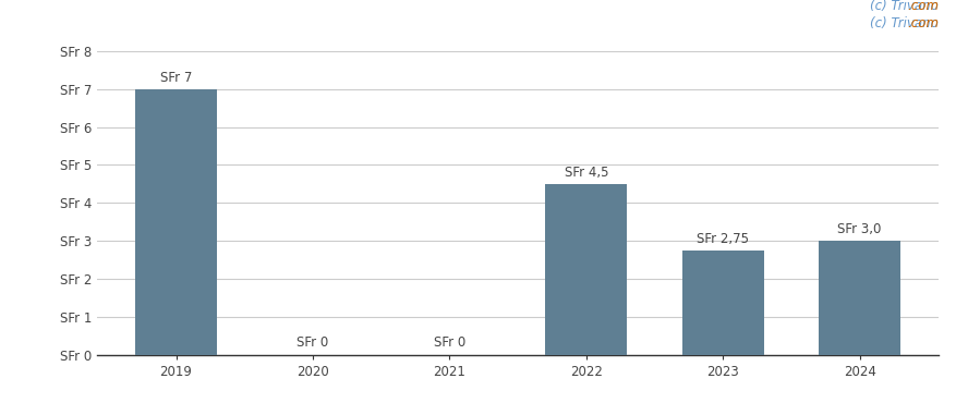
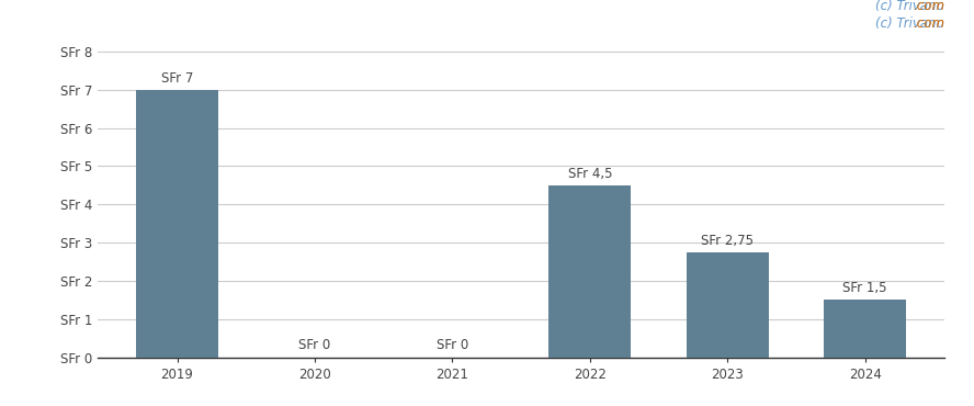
2024: 3,0 -> 1,5
